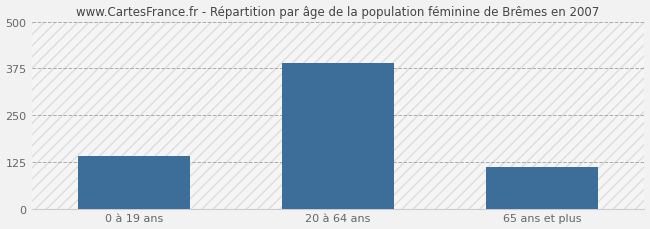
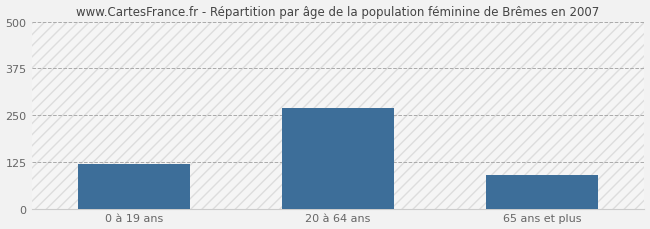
0 à 19 ans: 140 -> 120
20 à 64 ans: 390 -> 270
65 ans et plus: 110 -> 90
